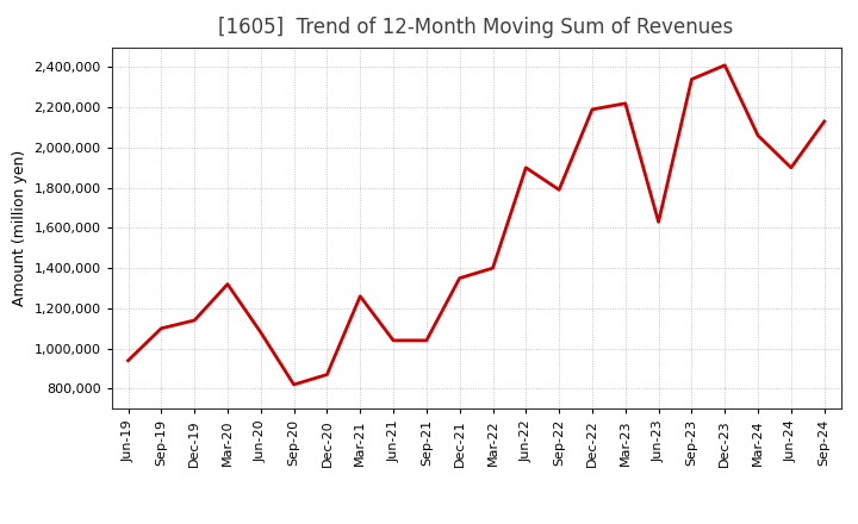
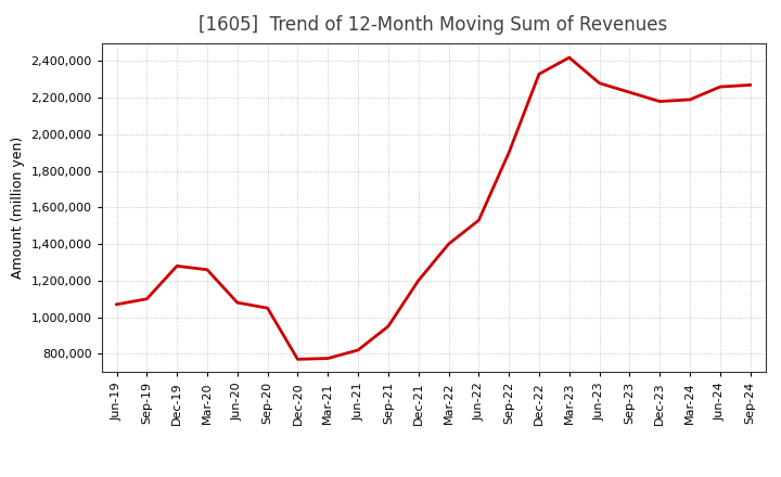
Jun-19: 940,000 -> 1,070,000
Dec-19: 1,140,000 -> 1,280,000
Mar-20: 1,320,000 -> 1,260,000
Sep-20: 820,000 -> 1,050,000
Dec-20: 870,000 -> 770,000
Mar-21: 1,260,000 -> 780,000
Jun-21: 1,040,000 -> 820,000
Sep-21: 1,040,000 -> 950,000
Dec-21: 1,350,000 -> 1,200,000
Jun-22: 1,900,000 -> 1,530,000
Sep-22: 1,790,000 -> 1,900,000
Dec-22: 2,190,000 -> 2,330,000
Mar-23: 2,220,000 -> 2,420,000
Jun-23: 1,630,000 -> 2,280,000
Sep-23: 2,340,000 -> 2,230,000
Dec-23: 2,410,000 -> 2,180,000
Mar-24: 2,060,000 -> 2,190,000
Jun-24: 1,900,000 -> 2,260,000
Sep-24: 2,130,000 -> 2,270,000
